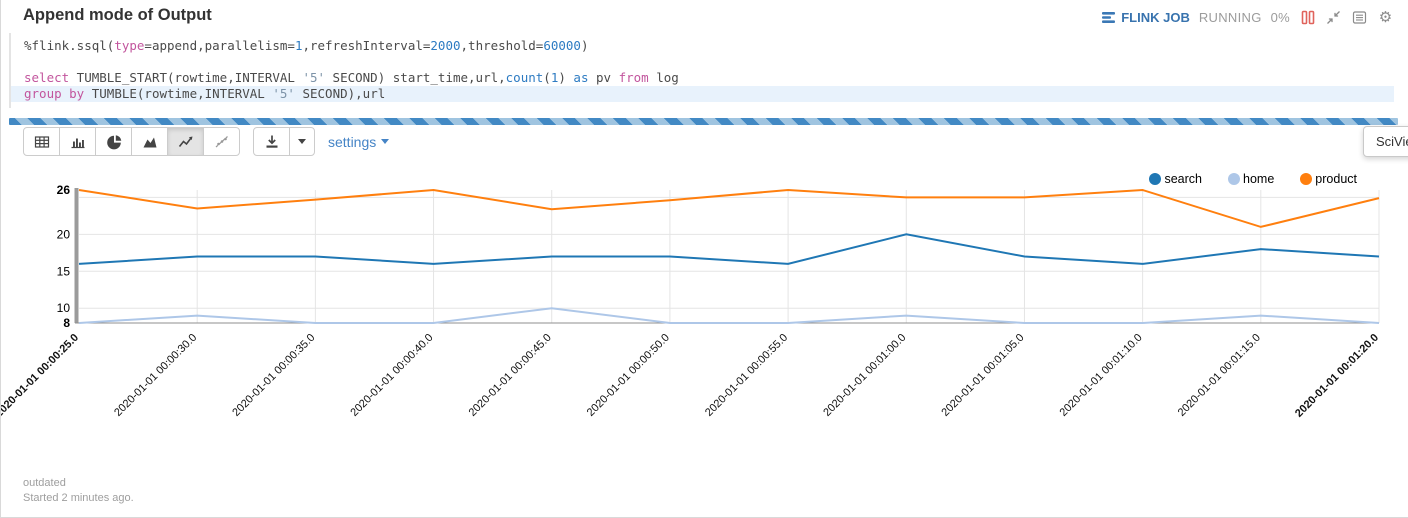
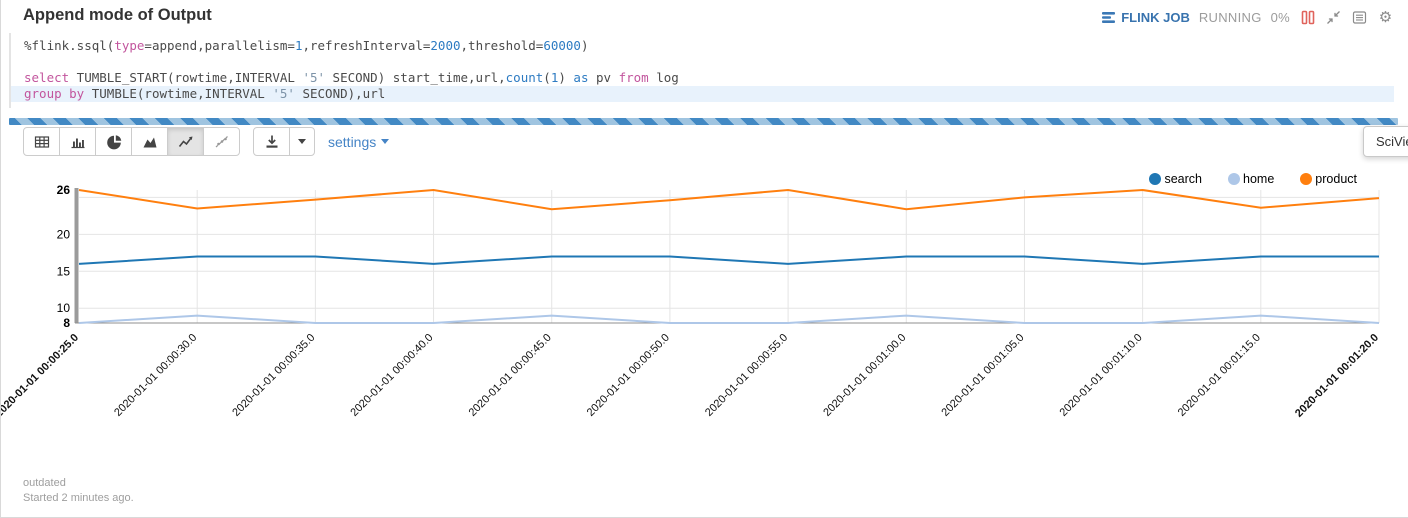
home/2020-01-01 00:00:45.0: 10 -> 9
search/2020-01-01 00:01:00.0: 20 -> 17
product/2020-01-01 00:01:00.0: 25 -> 23
search/2020-01-01 00:01:15.0: 18 -> 17
product/2020-01-01 00:01:15.0: 21 -> 24
